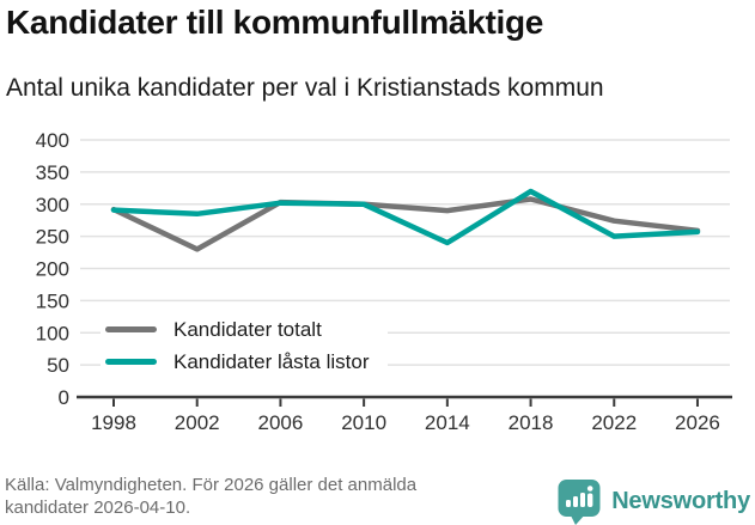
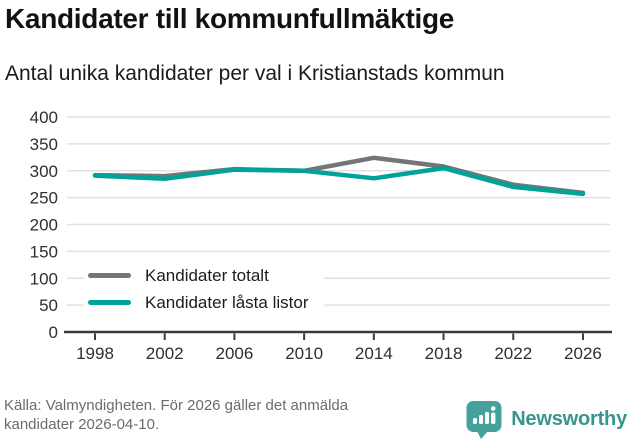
Kandidater totalt/2002: 230 -> 290
Kandidater totalt/2014: 290 -> 320
Kandidater låsta listor/2014: 240 -> 290
Kandidater låsta listor/2018: 320 -> 300
Kandidater låsta listor/2022: 250 -> 270
